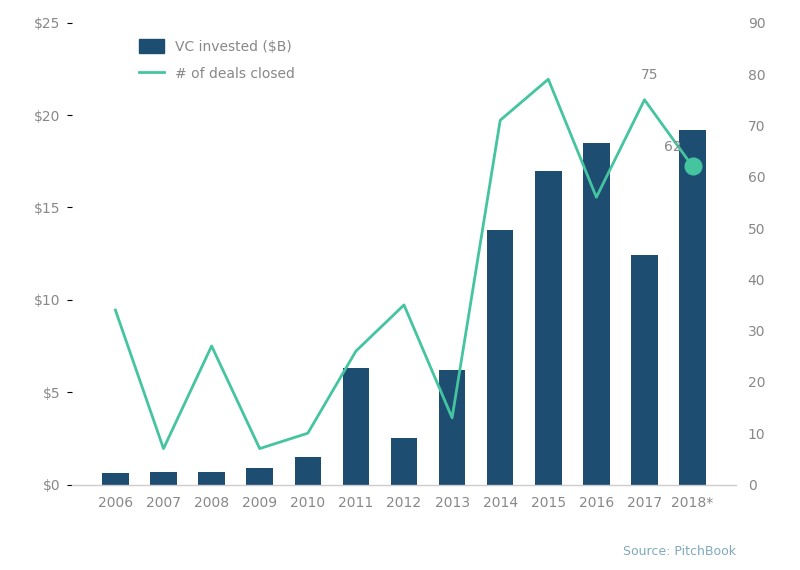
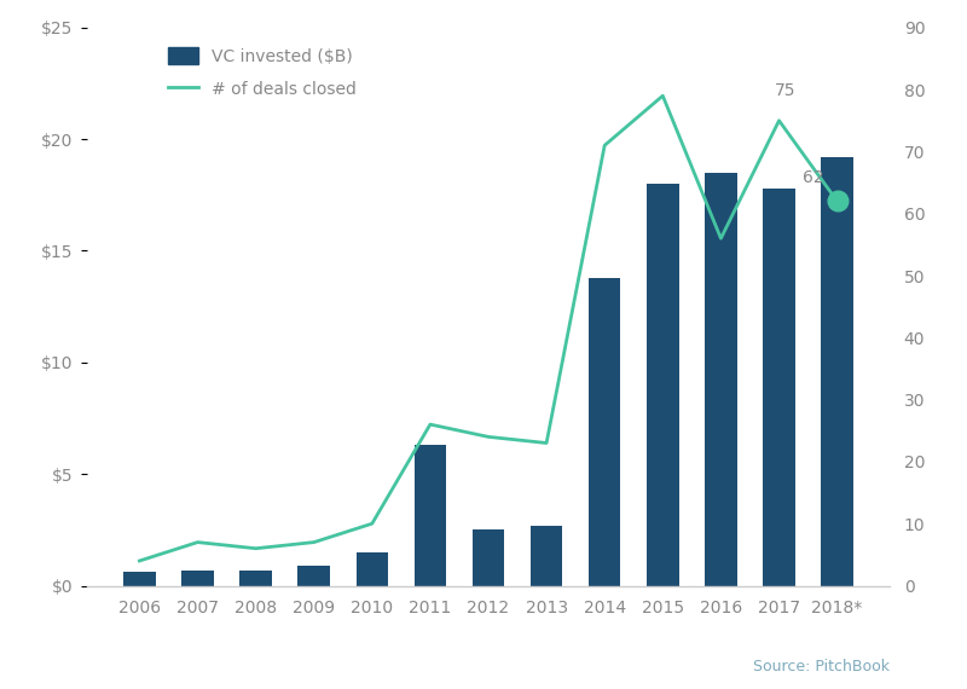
# of deals closed/2006: 34 -> 4
# of deals closed/2008: 27 -> 6
# of deals closed/2012: 35 -> 24
VC invested ($B)/2013: $6.2 -> $2.7
# of deals closed/2013: 13 -> 23
VC invested ($B)/2015: $17.0 -> $18.0
VC invested ($B)/2017: $12.4 -> $17.8
